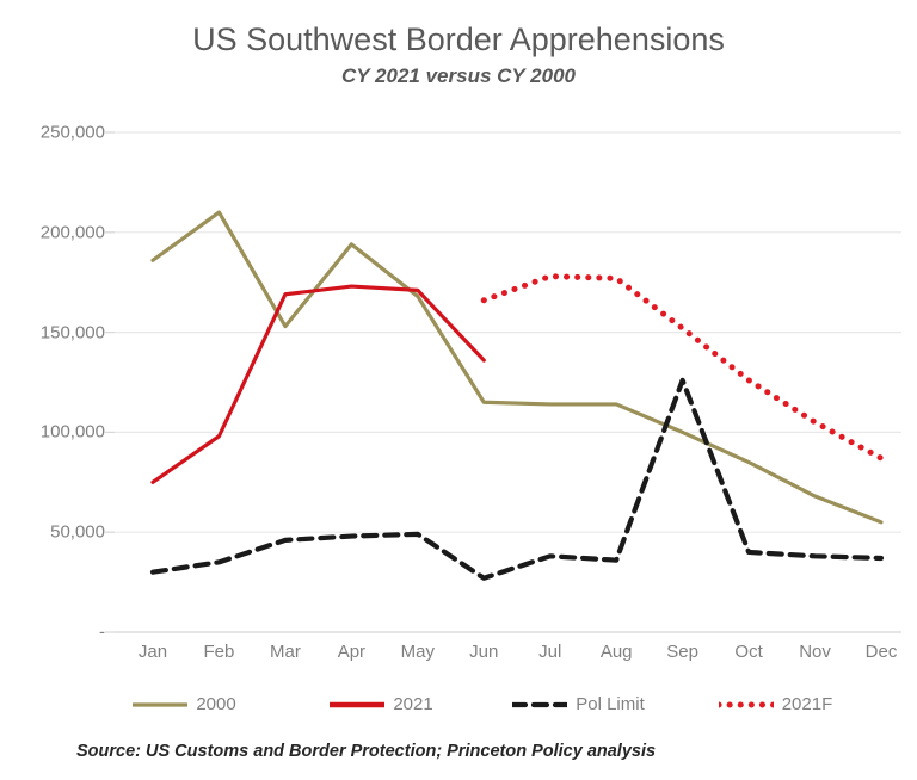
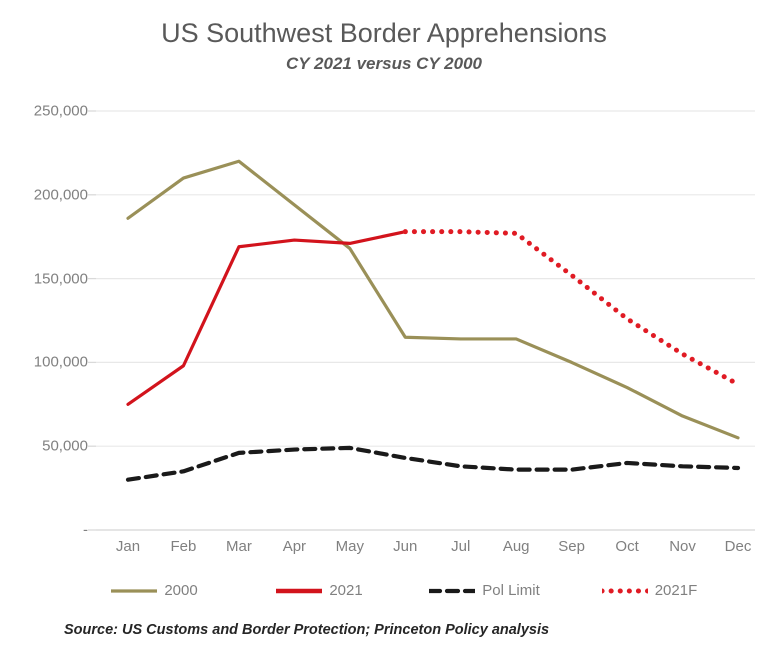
2000/Mar: 153000 -> 220000
2021/Jun: 136000 -> 178000
Pol Limit/Jun: 27000 -> 43000
2021F/Jun: 166000 -> 178000
Pol Limit/Sep: 126000 -> 36000
